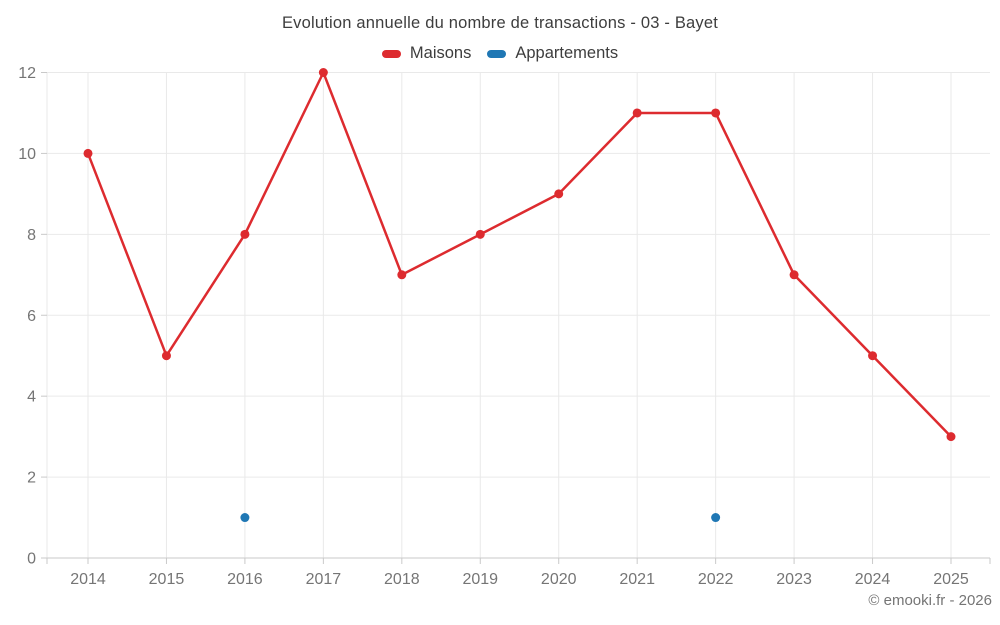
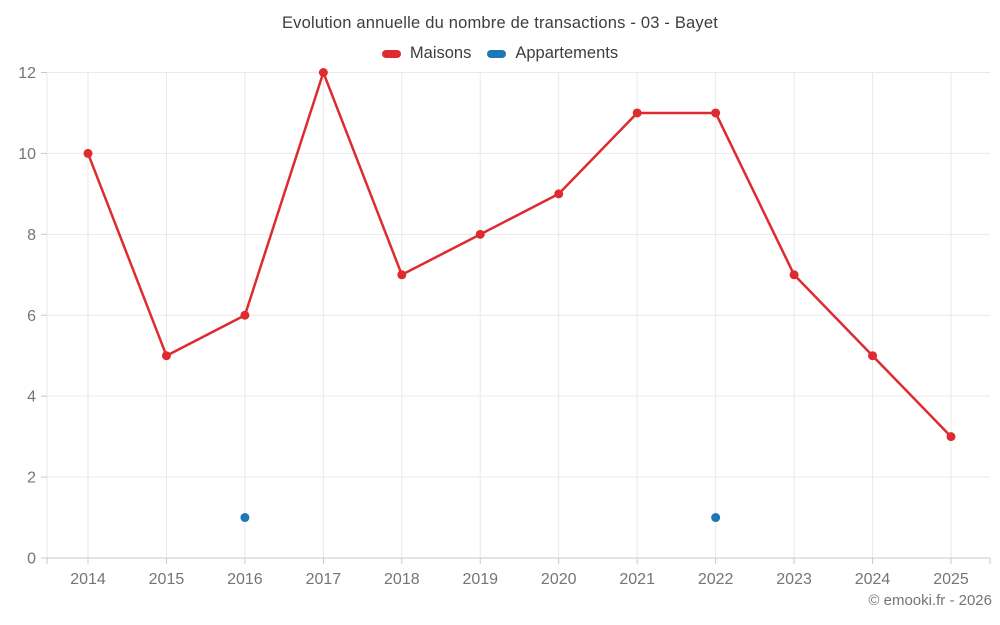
Maisons/2016: 8 -> 6
